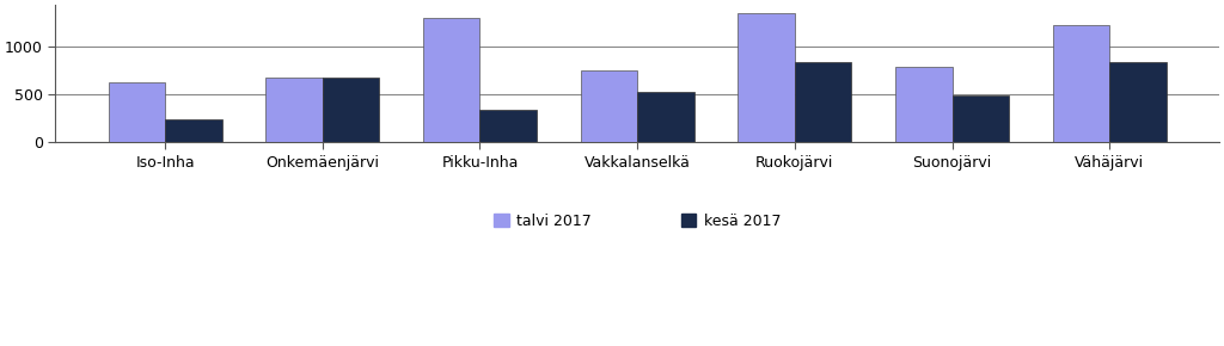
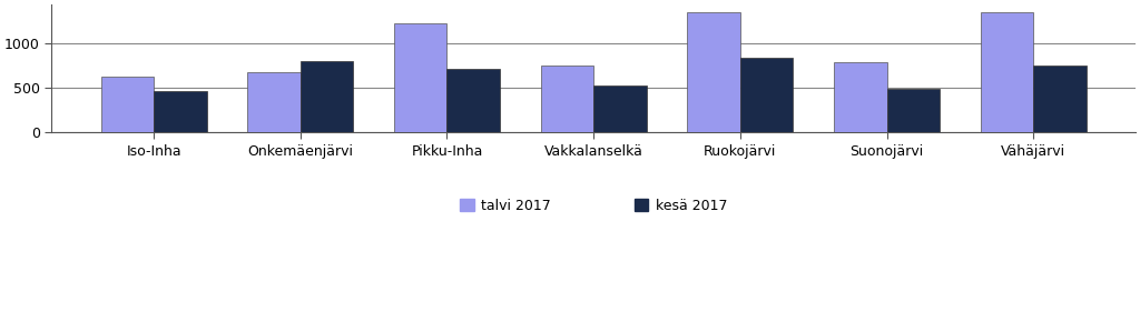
kesä 2017/Iso-Inha: 240 -> 460
kesä 2017/Onkemäenjärvi: 680 -> 800
talvi 2017/Pikku-Inha: 1300 -> 1220
kesä 2017/Pikku-Inha: 340 -> 710
talvi 2017/Vähäjärvi: 1220 -> 1350
kesä 2017/Vähäjärvi: 840 -> 750
